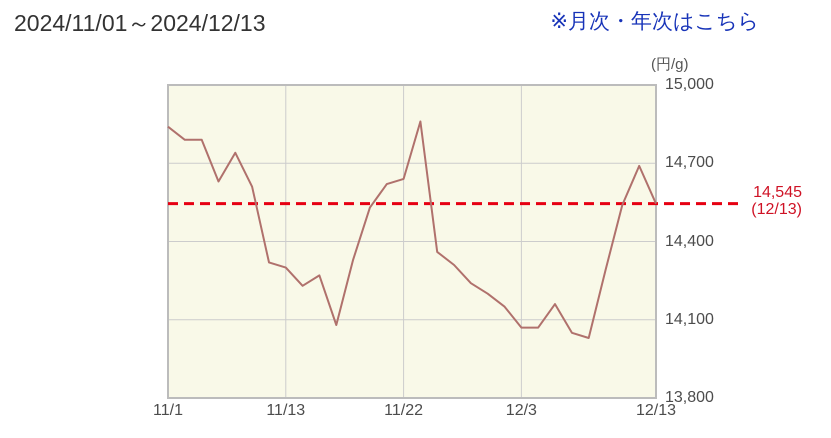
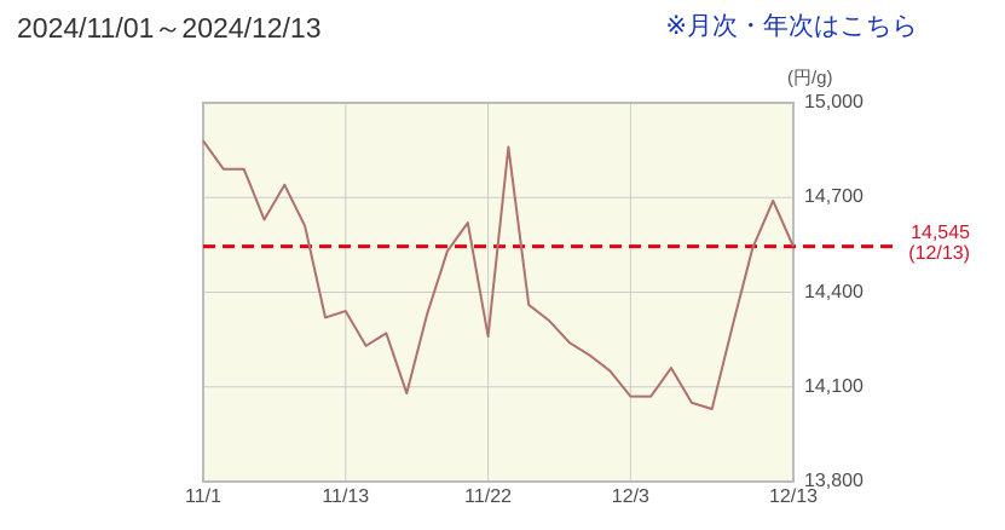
11/1: 14840 -> 14880
11/13: 14300 -> 14340
11/22: 14640 -> 14260
